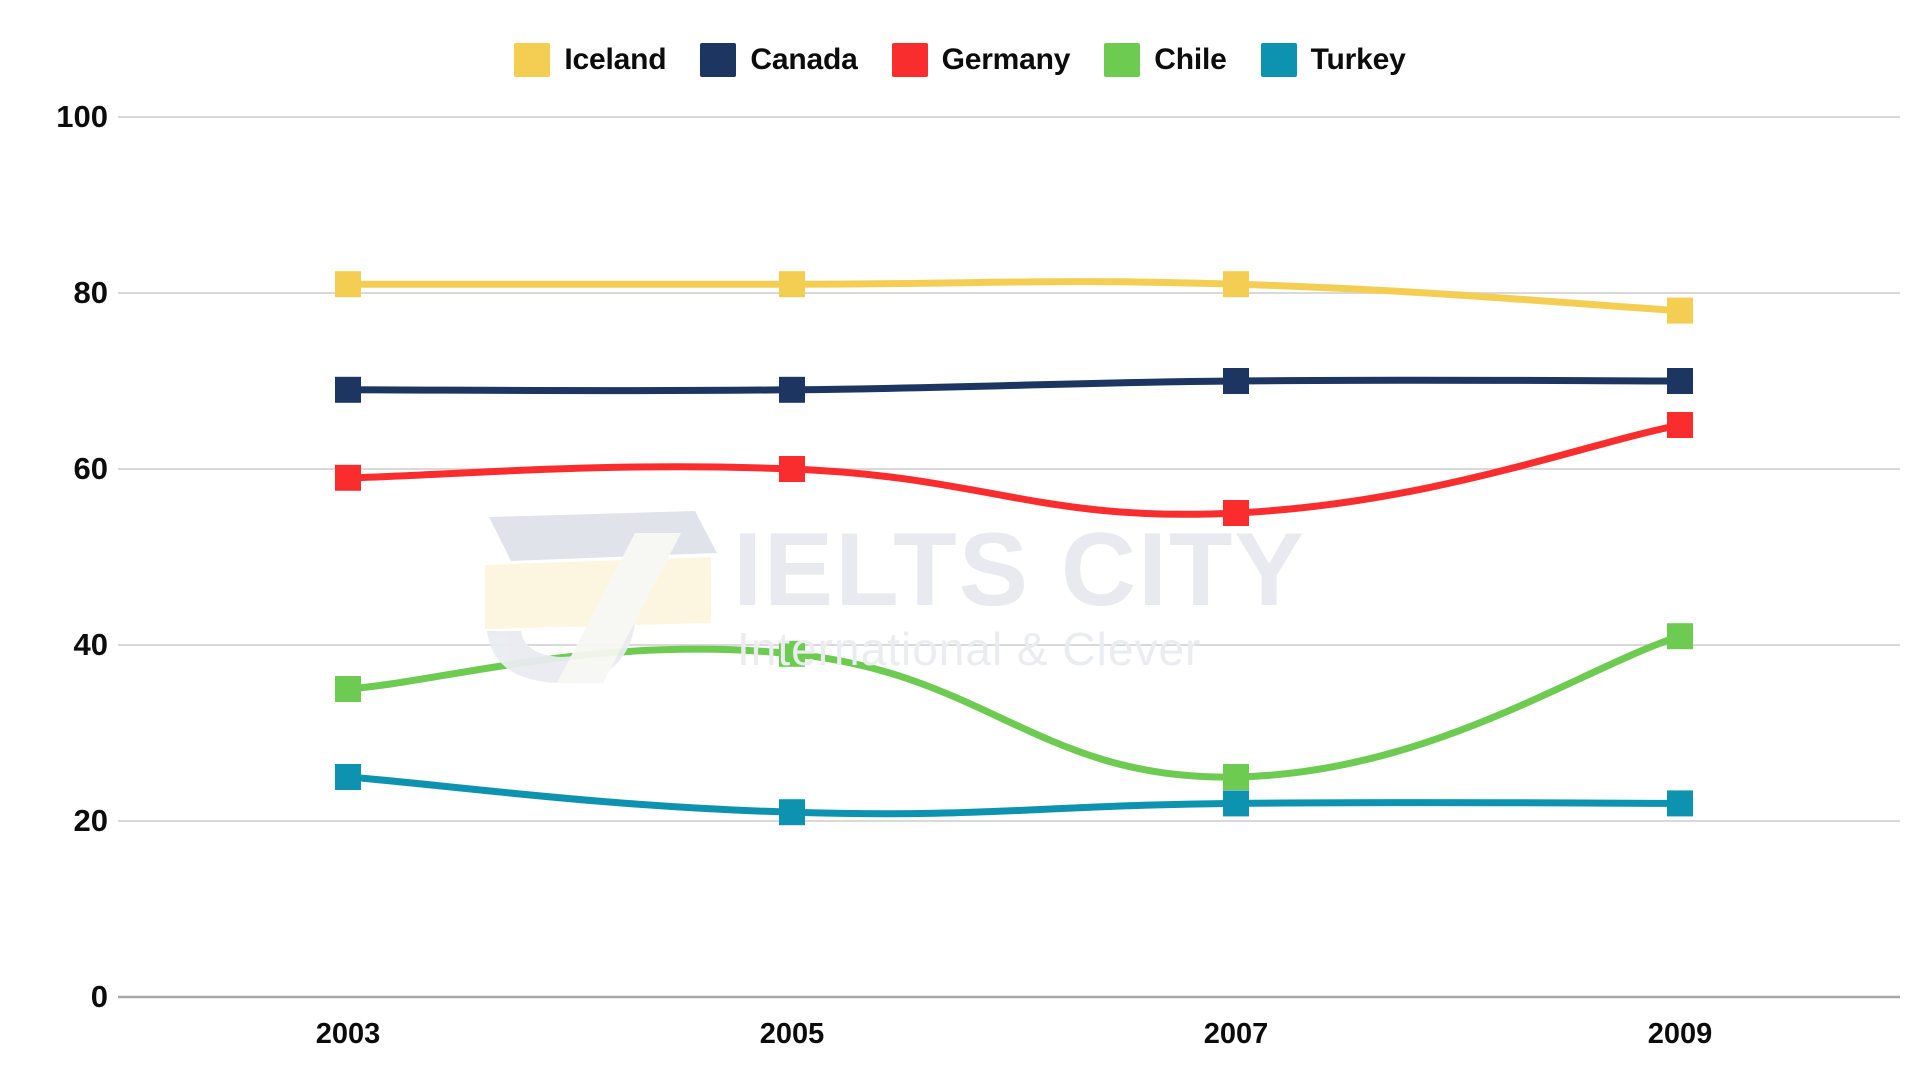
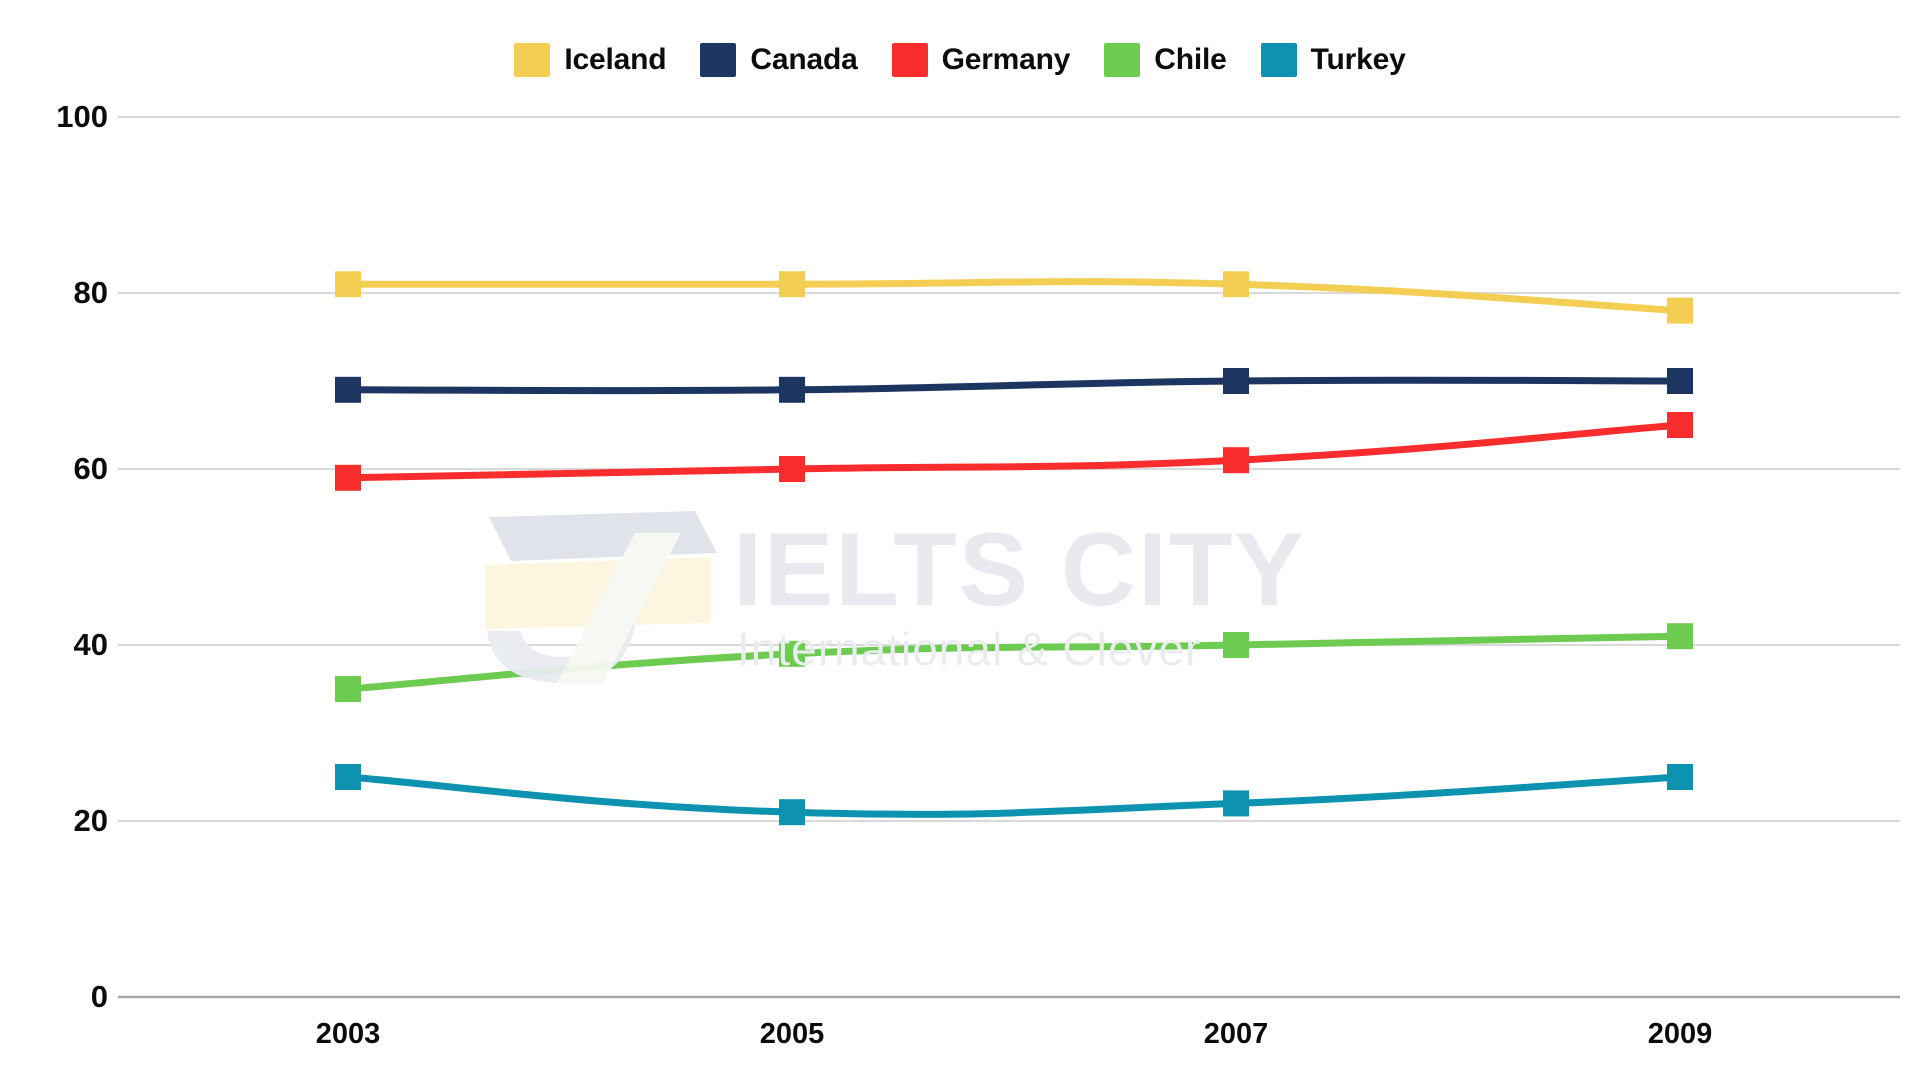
Germany/2007: 55 -> 61
Chile/2007: 25 -> 40
Turkey/2009: 22 -> 25
